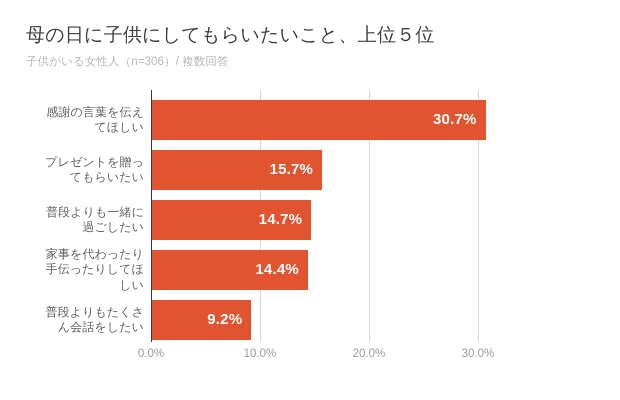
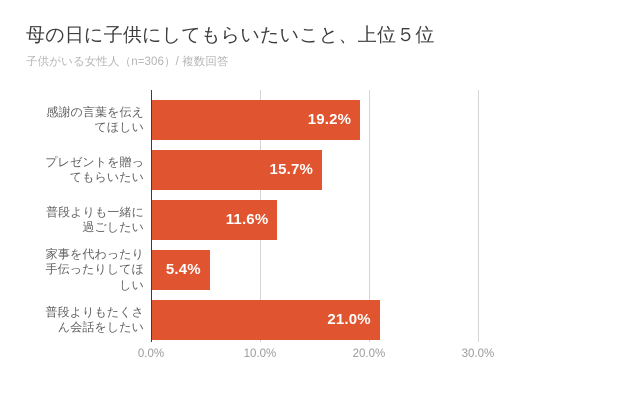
感謝の言葉を伝えてほしい: 30.7% -> 19.2%
普段よりも一緒に過ごしたい: 14.7% -> 11.6%
家事を代わったり手伝ったりしてほしい: 14.4% -> 5.4%
普段よりもたくさん会話をしたい: 9.2% -> 21.0%
